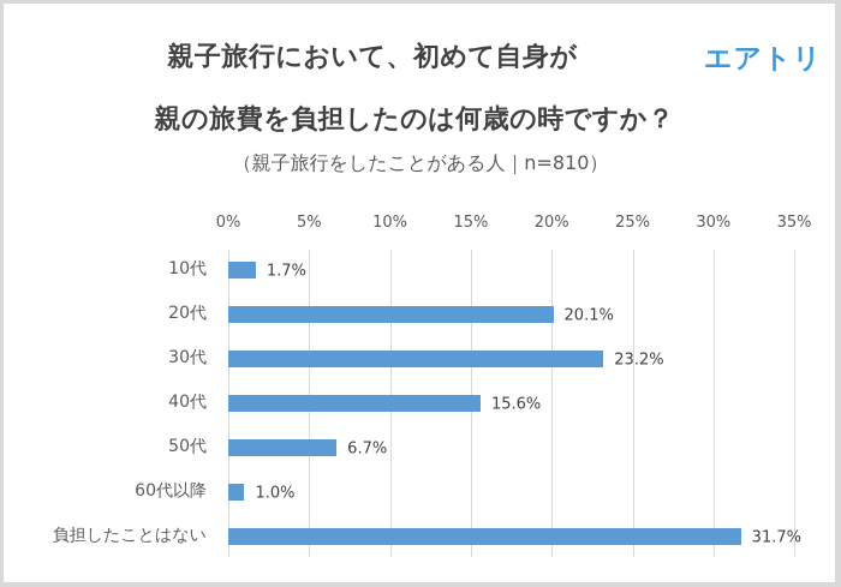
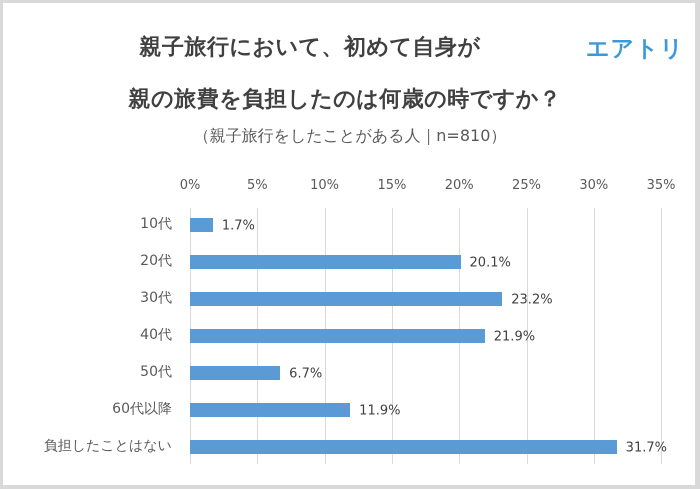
40代: 15.6% -> 21.9%
60代以降: 1.0% -> 11.9%
